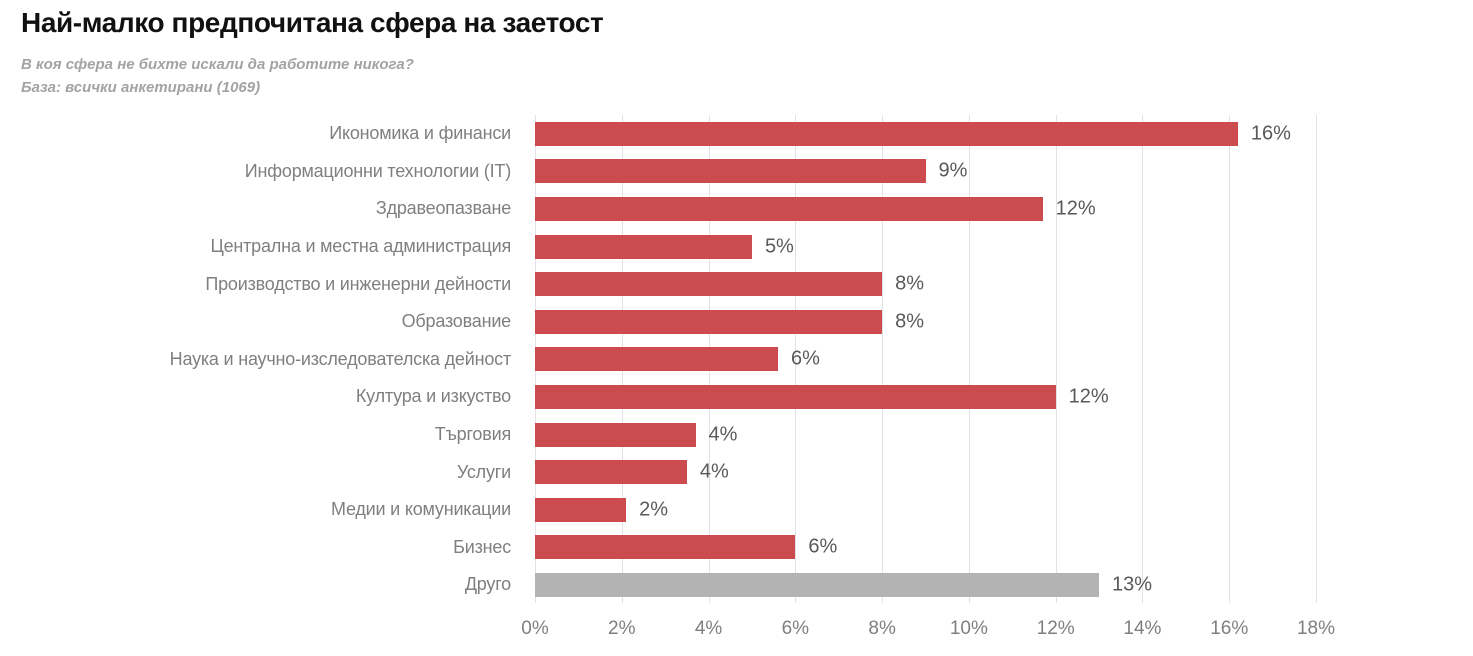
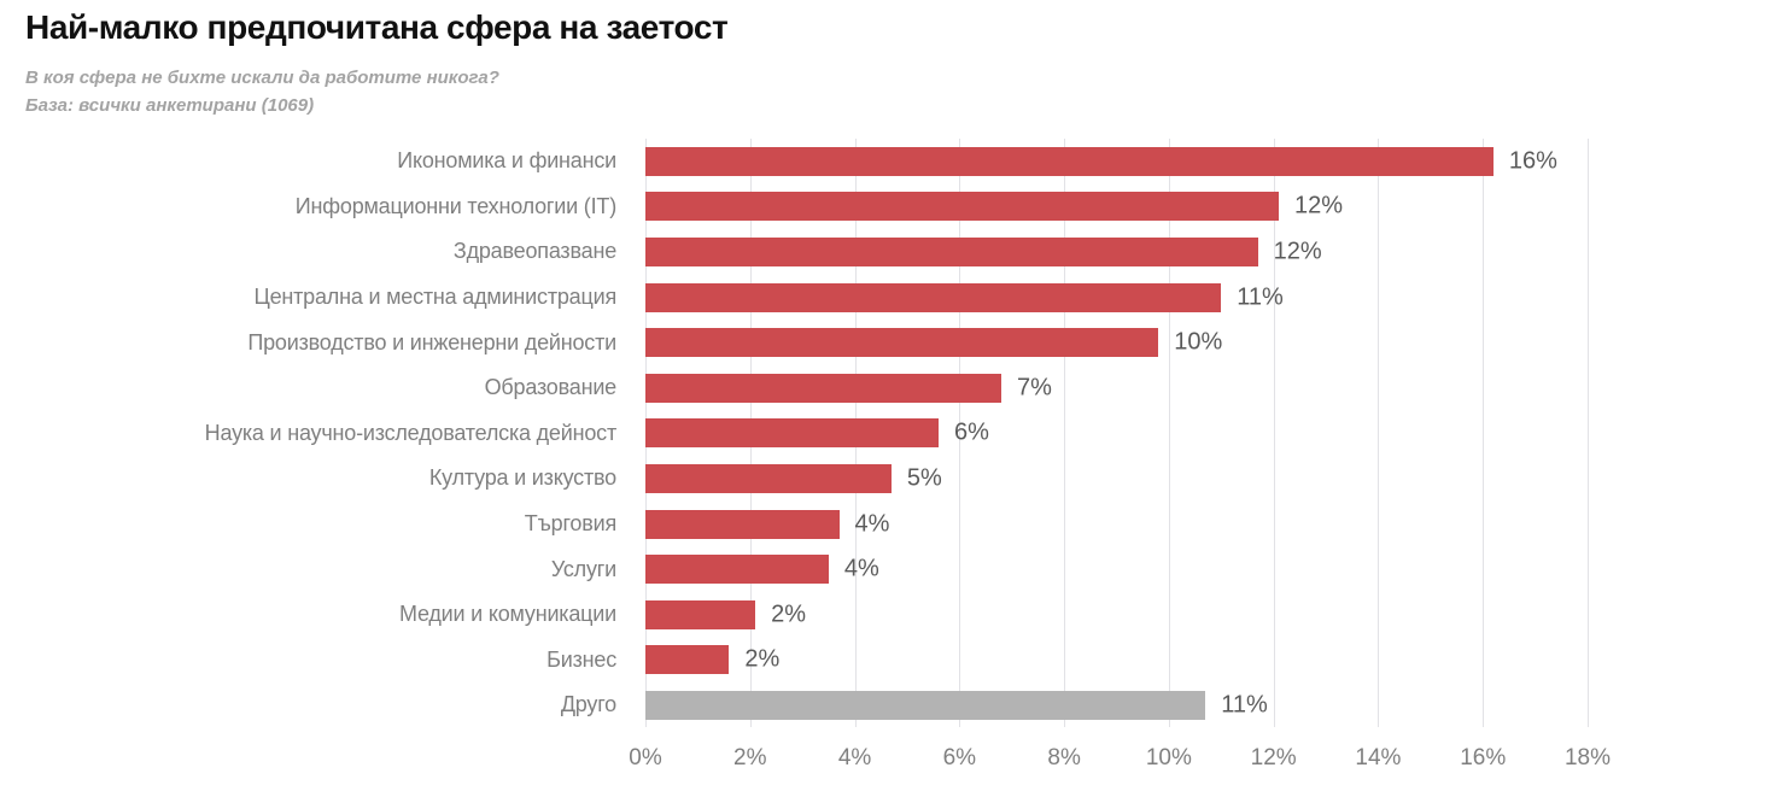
Информационни технологии (IT): 9% -> 12%
Централна и местна администрация: 5% -> 11%
Производство и инженерни дейности: 8% -> 10%
Образование: 8% -> 7%
Култура и изкуство: 12% -> 5%
Бизнес: 6% -> 2%
Друго: 13% -> 11%
